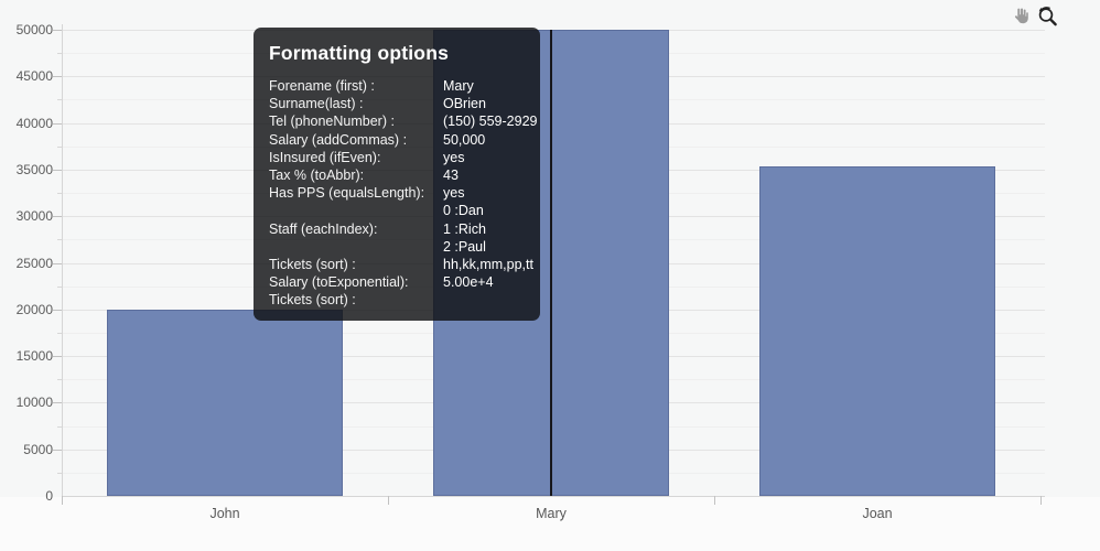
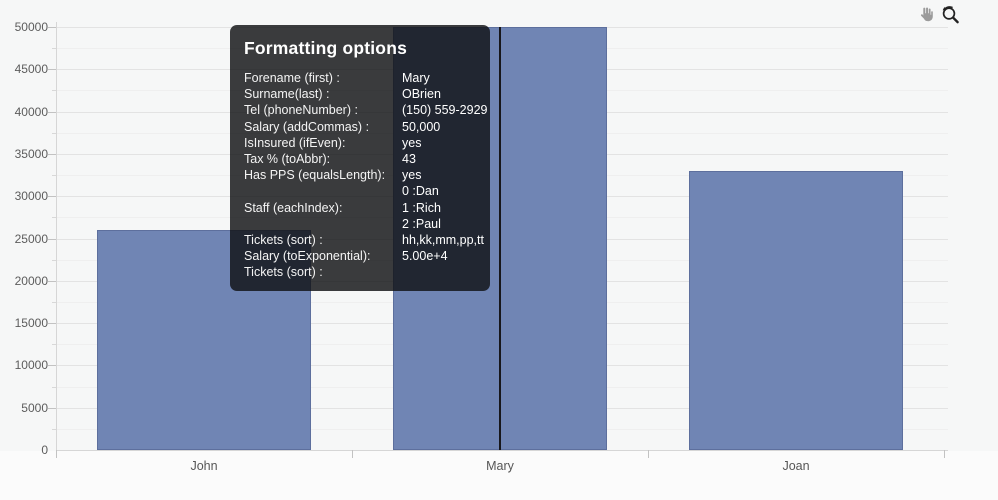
John: 20000 -> 26000
Joan: 35000 -> 33000
